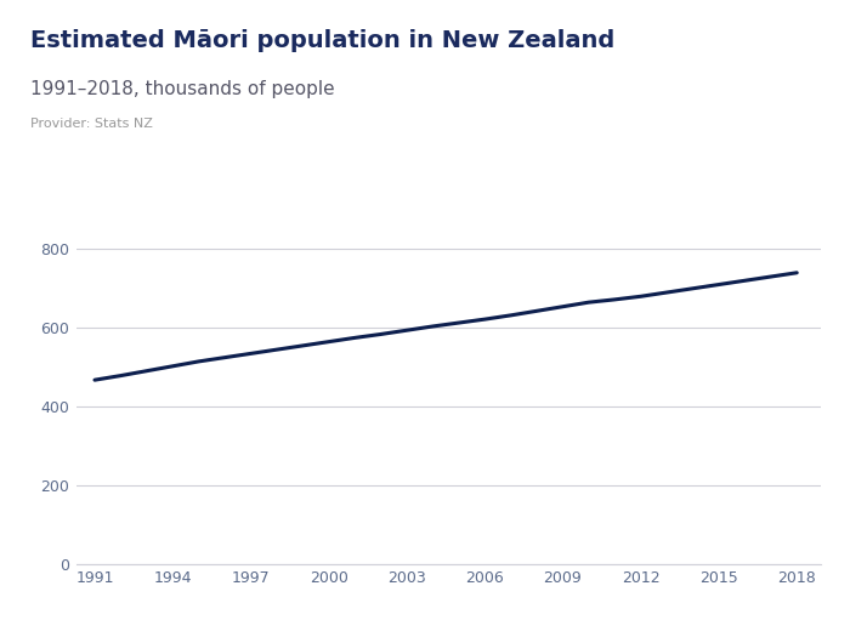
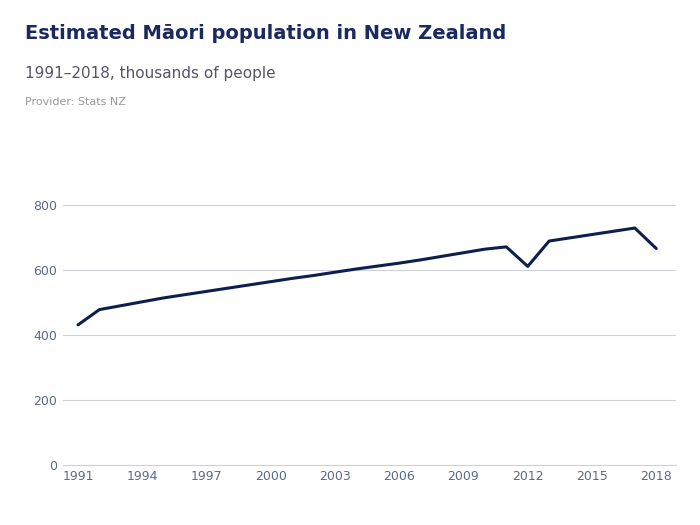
1991: 466 -> 430
2012: 678 -> 610
2018: 738 -> 665
